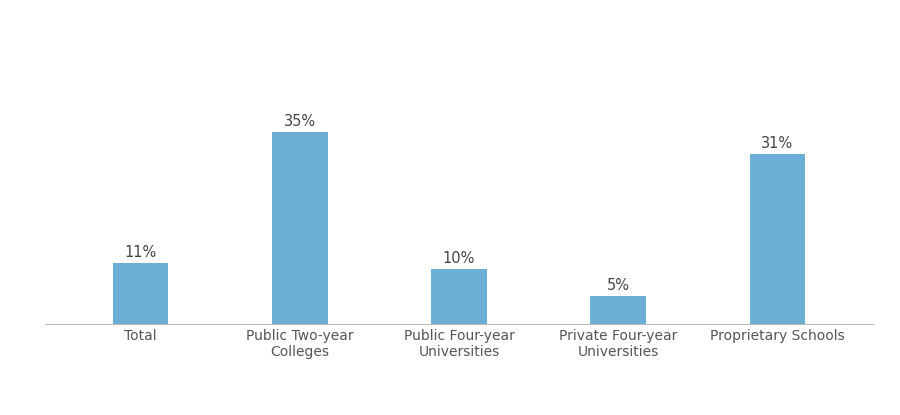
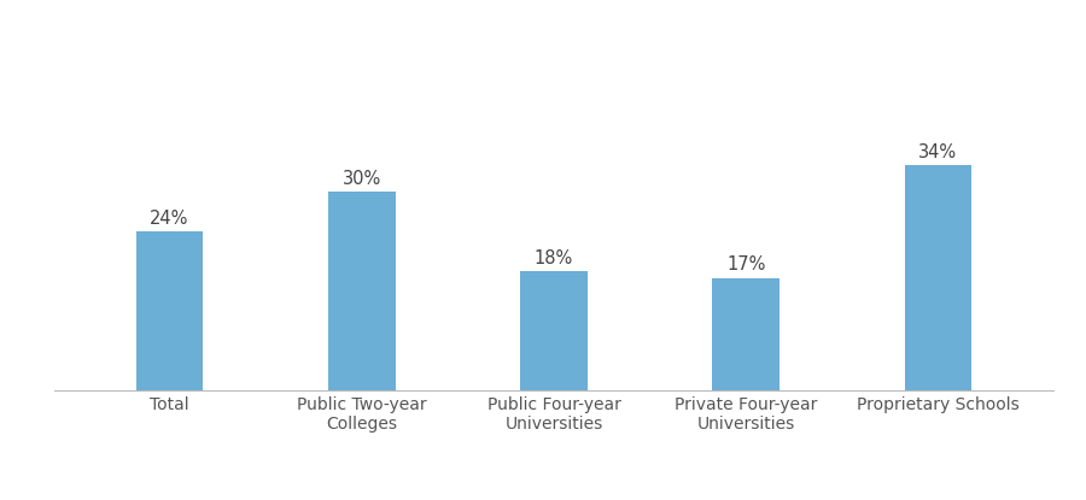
Total: 11% -> 24%
Public Two-year Colleges: 35% -> 30%
Public Four-year Universities: 10% -> 18%
Private Four-year Universities: 5% -> 17%
Proprietary Schools: 31% -> 34%
